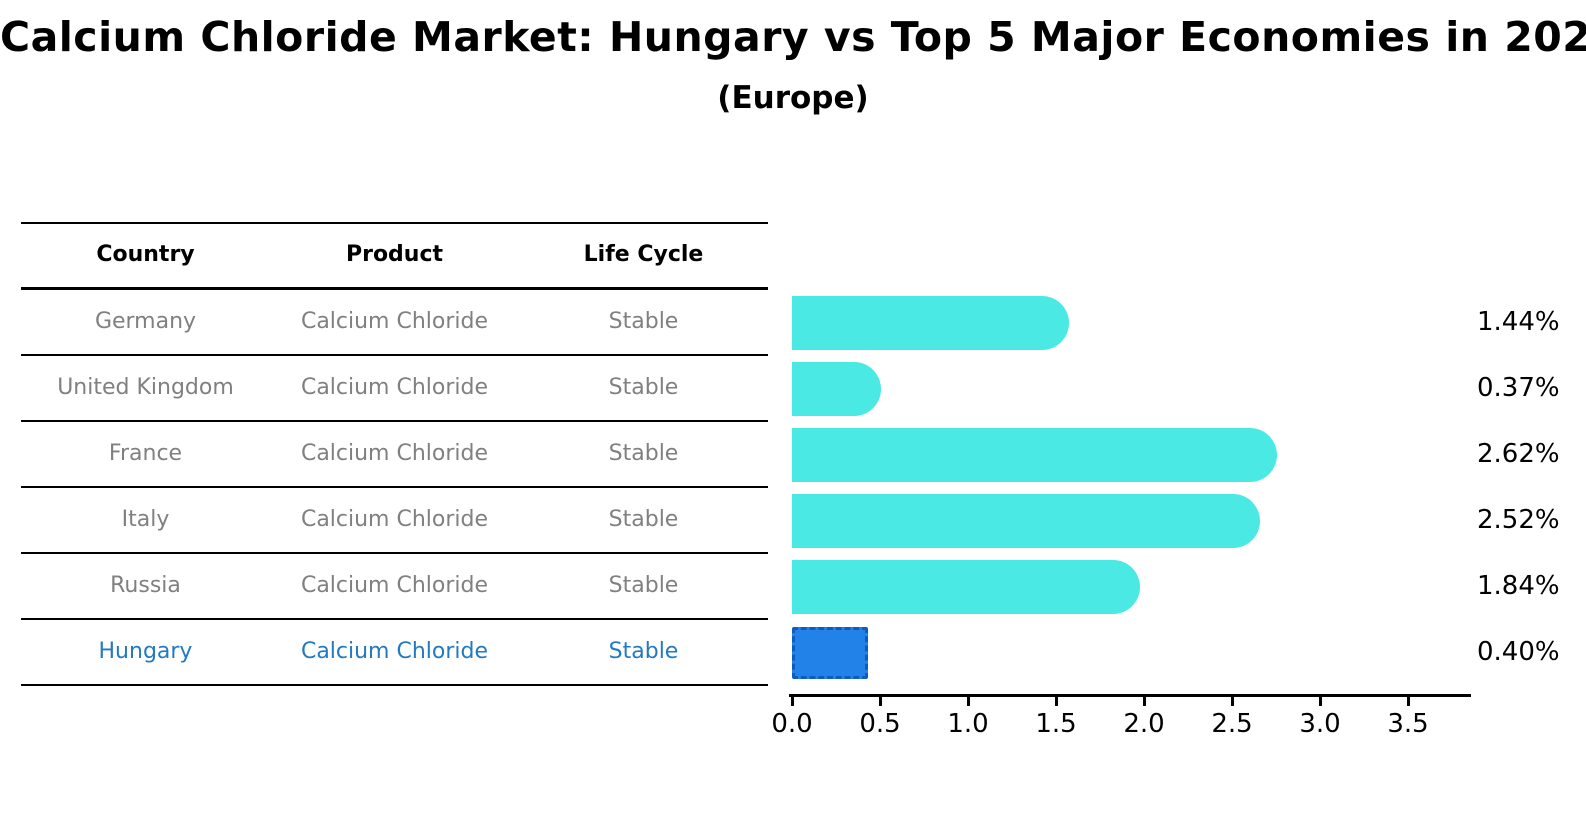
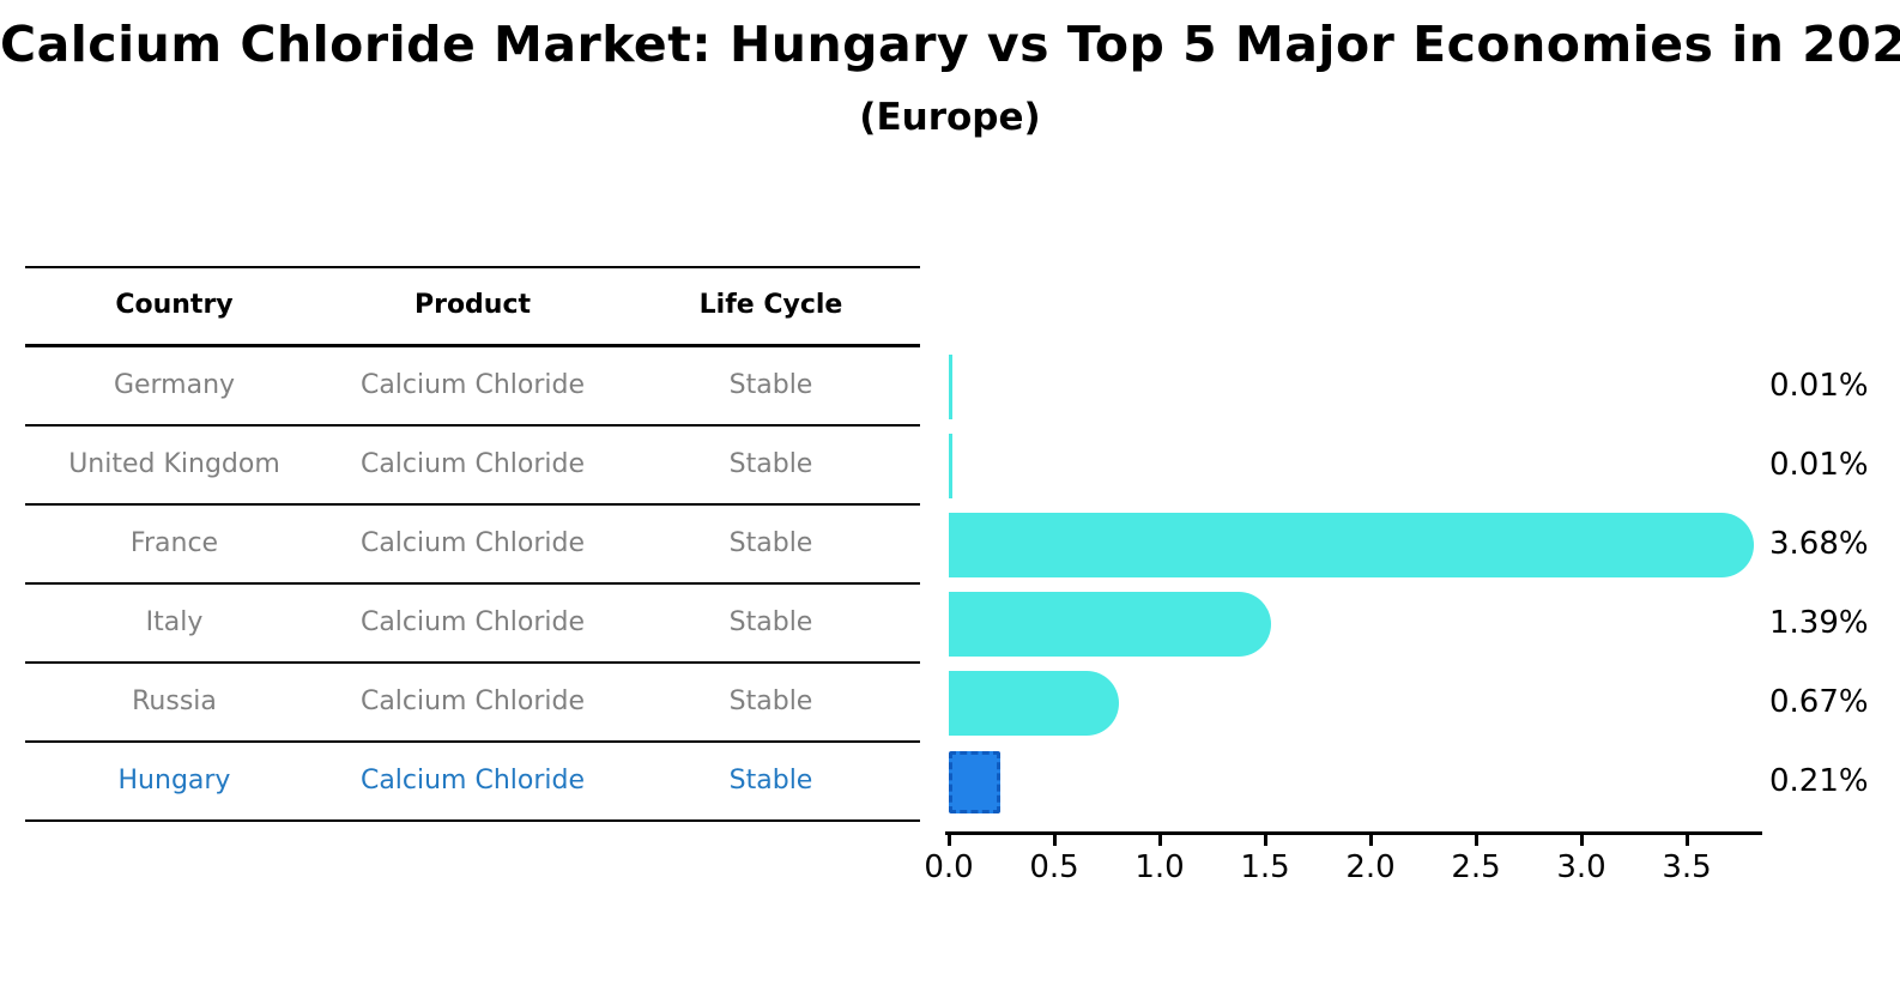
Germany: 1.44% -> 0.01%
United Kingdom: 0.37% -> 0.01%
France: 2.62% -> 3.68%
Italy: 2.52% -> 1.39%
Russia: 1.84% -> 0.67%
Hungary: 0.40% -> 0.21%
